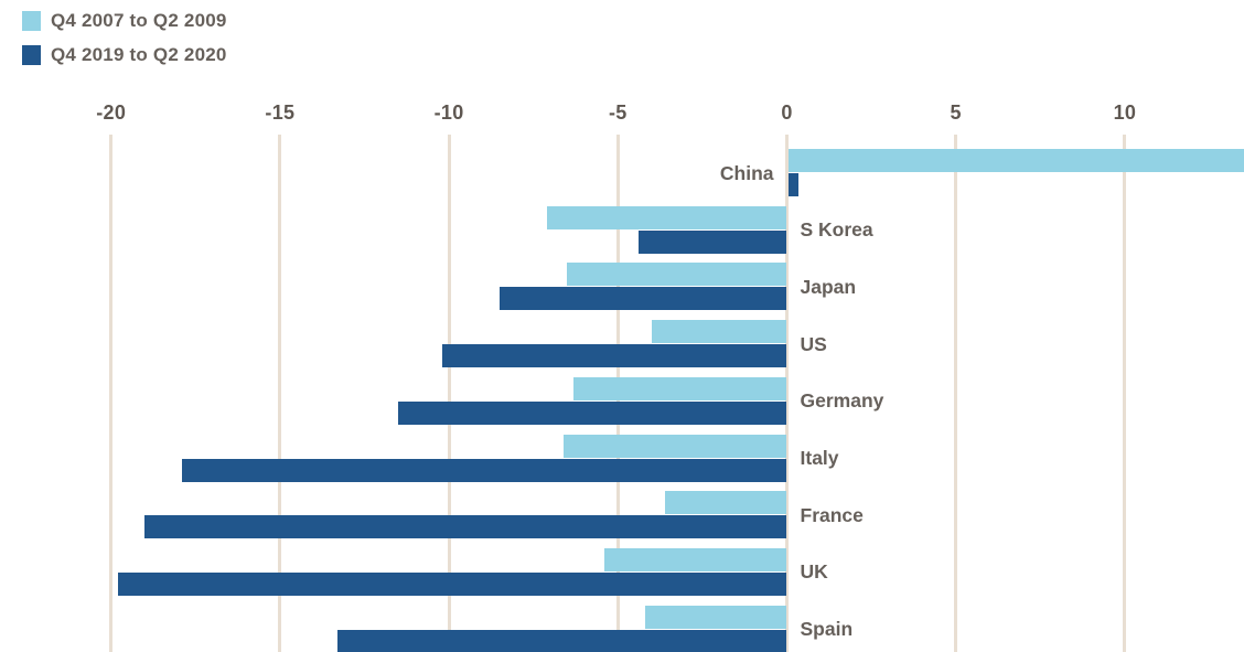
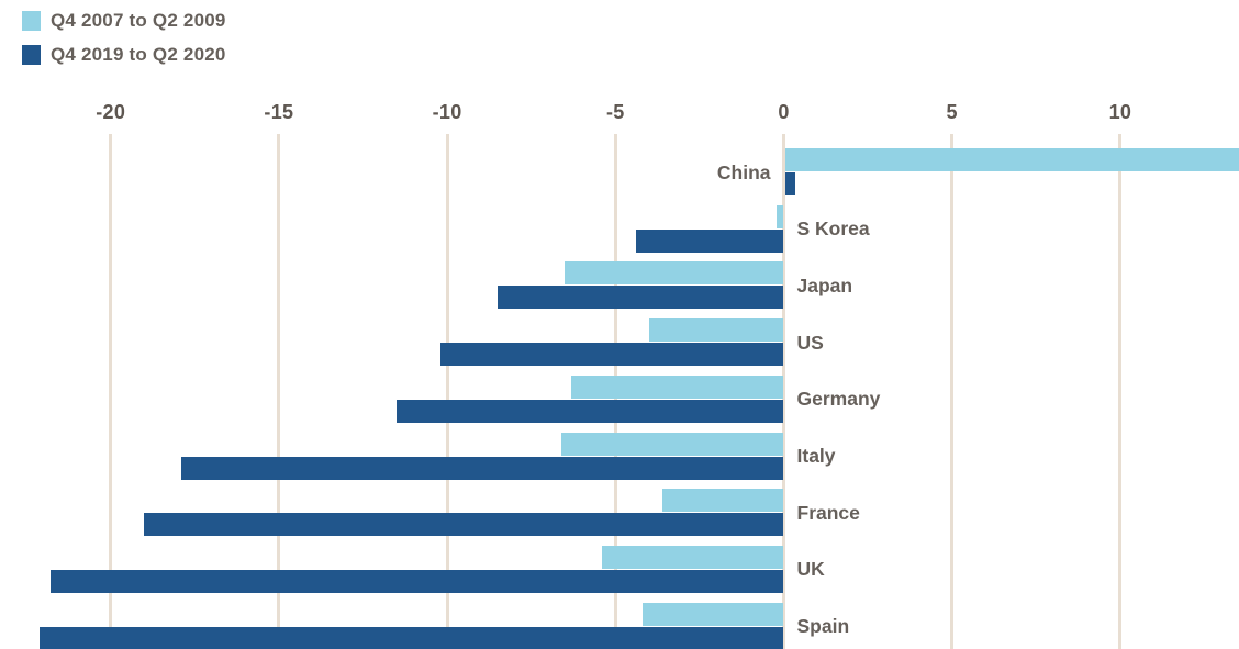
Q4 2007 to Q2 2009/S Korea: -7.1 -> -0.2
Q4 2019 to Q2 2020/UK: -19.8 -> -21.8
Q4 2019 to Q2 2020/Spain: -13.3 -> -22.1
